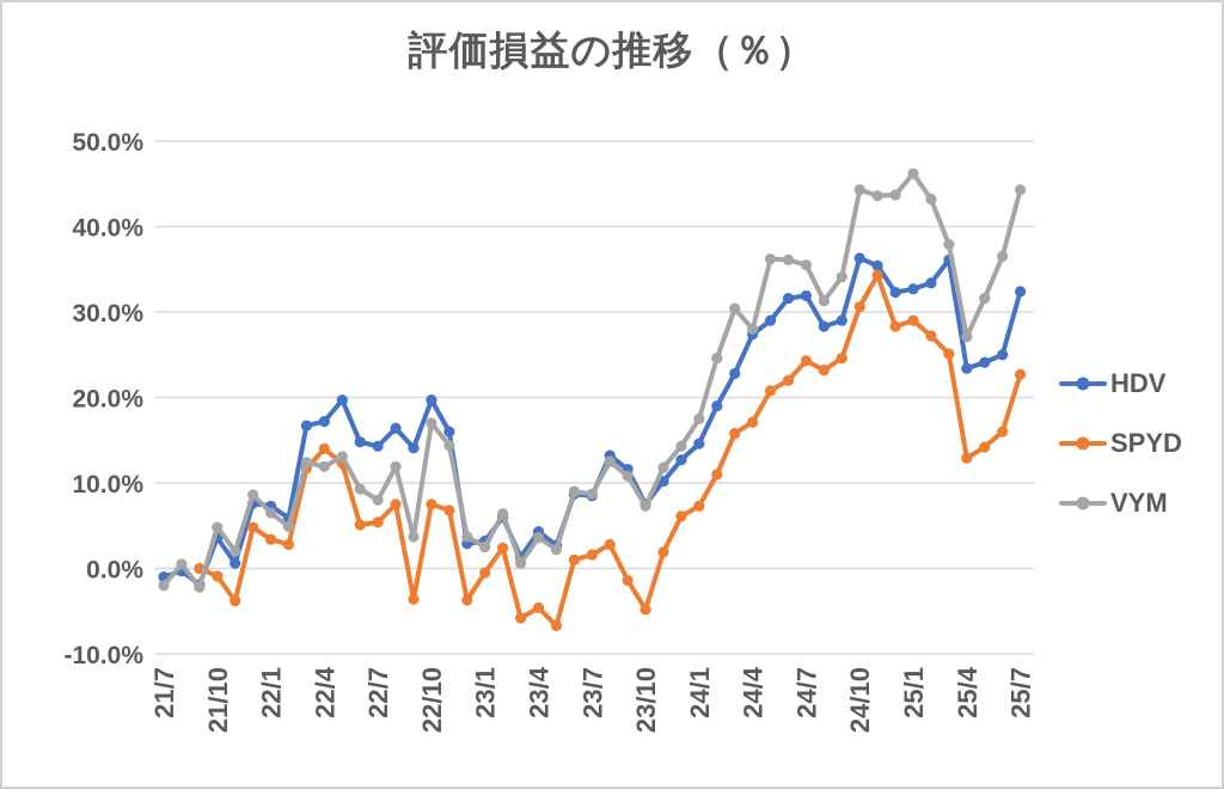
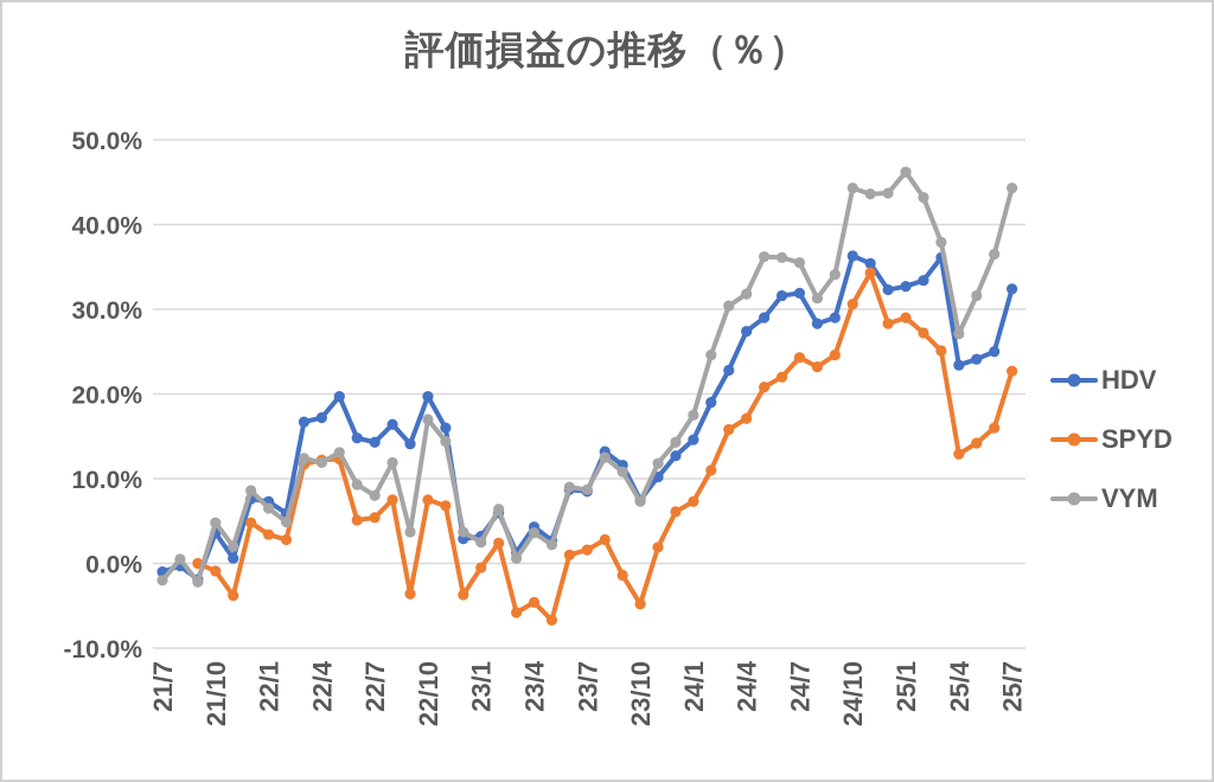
SPYD/22/4: 14% -> 12%
VYM/24/4: 28% -> 32%
